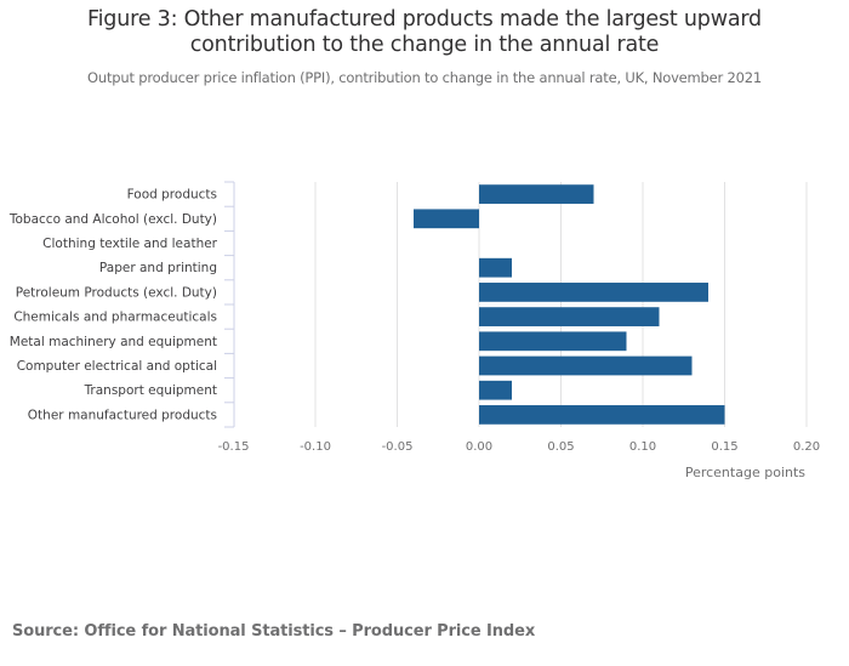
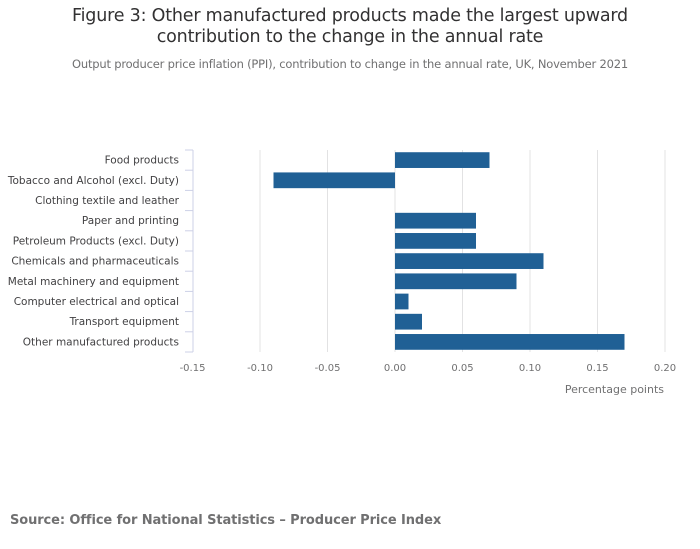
Tobacco and Alcohol (excl. Duty): -0.04 -> -0.09
Paper and printing: 0.02 -> 0.06
Petroleum Products (excl. Duty): 0.14 -> 0.06
Computer electrical and optical: 0.13 -> 0.01
Other manufactured products: 0.15 -> 0.17
